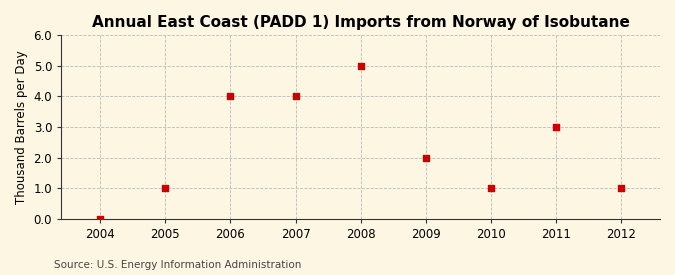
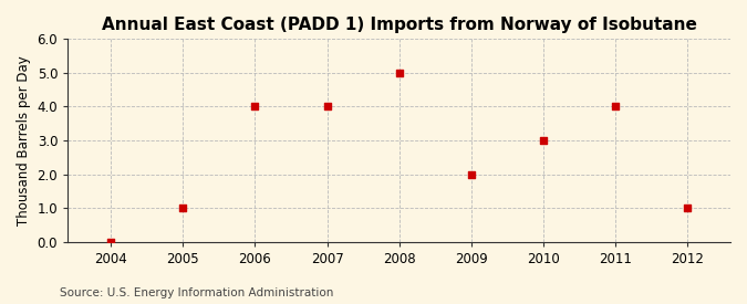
2010: 1 -> 3
2011: 3 -> 4
